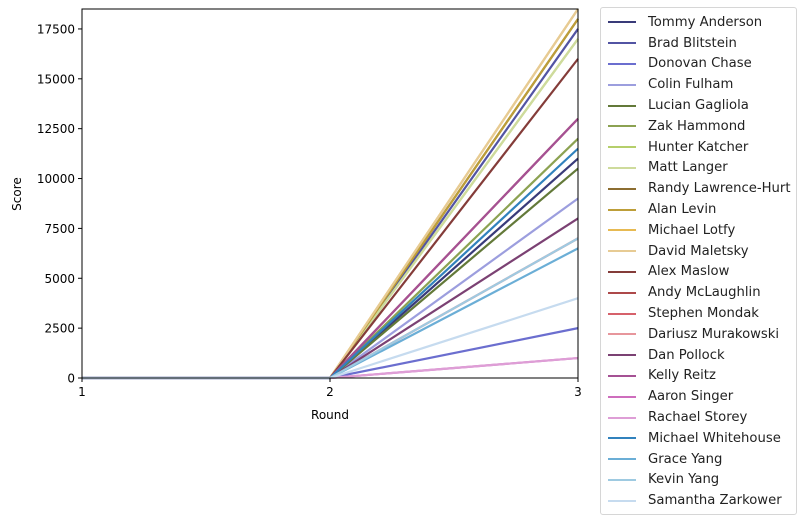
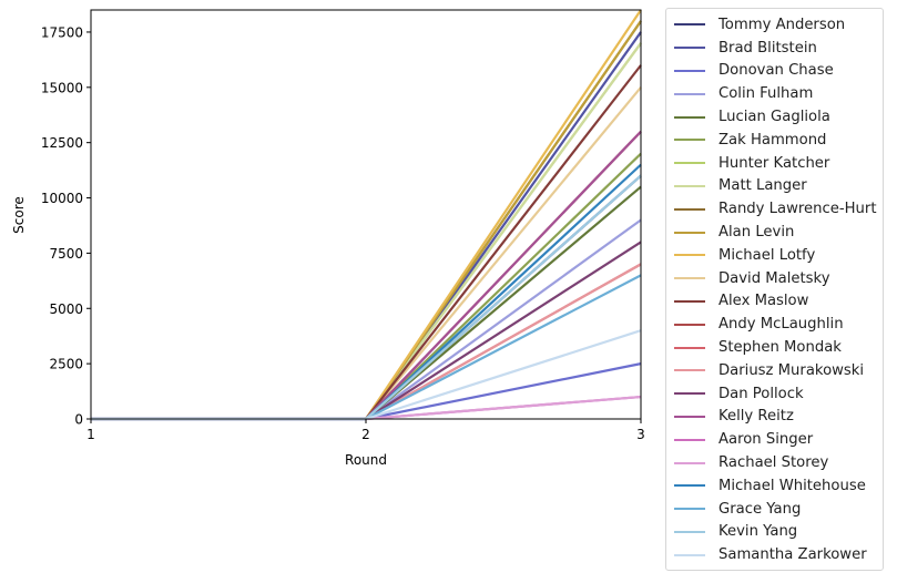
David Maletsky/3: 18500 -> 15000
Kevin Yang/3: 7000 -> 11000
